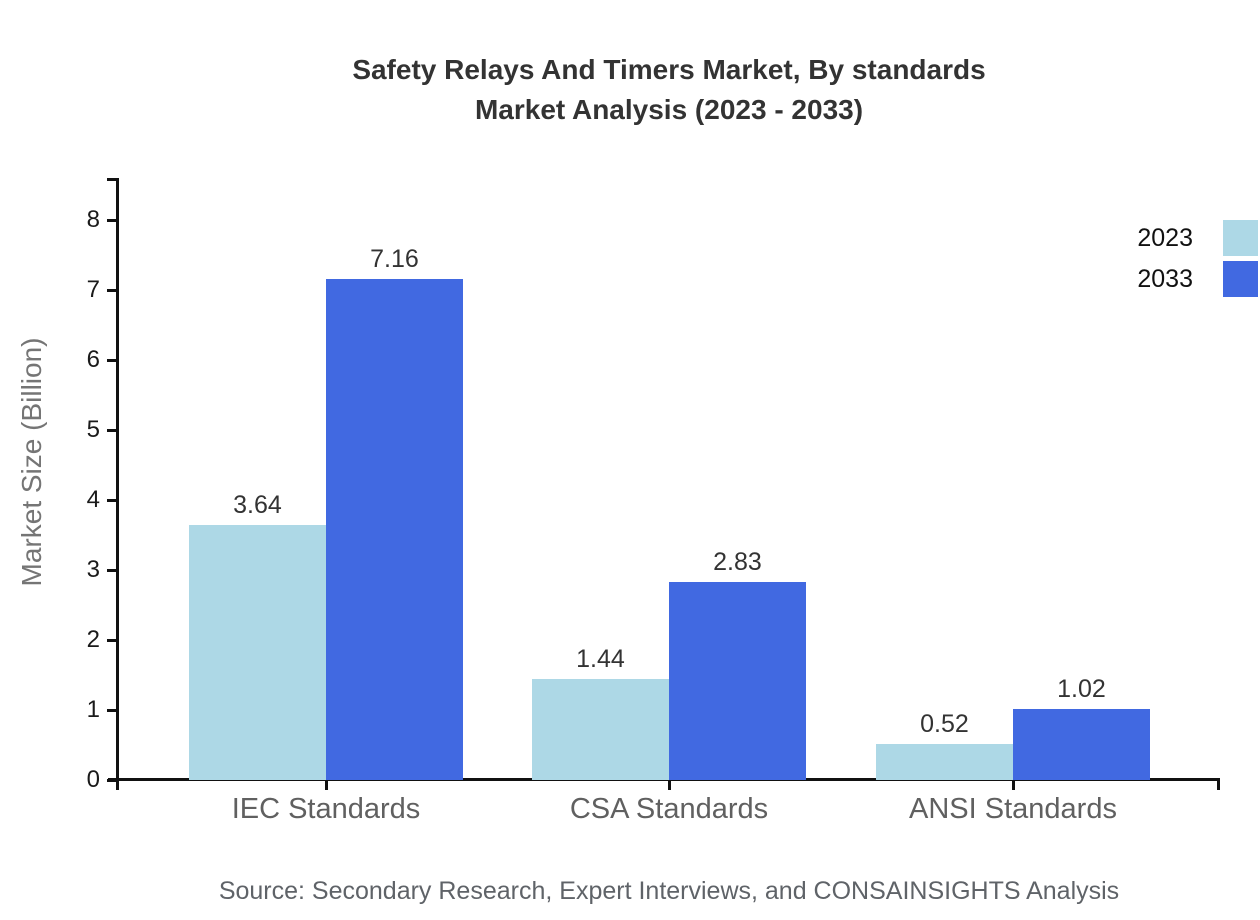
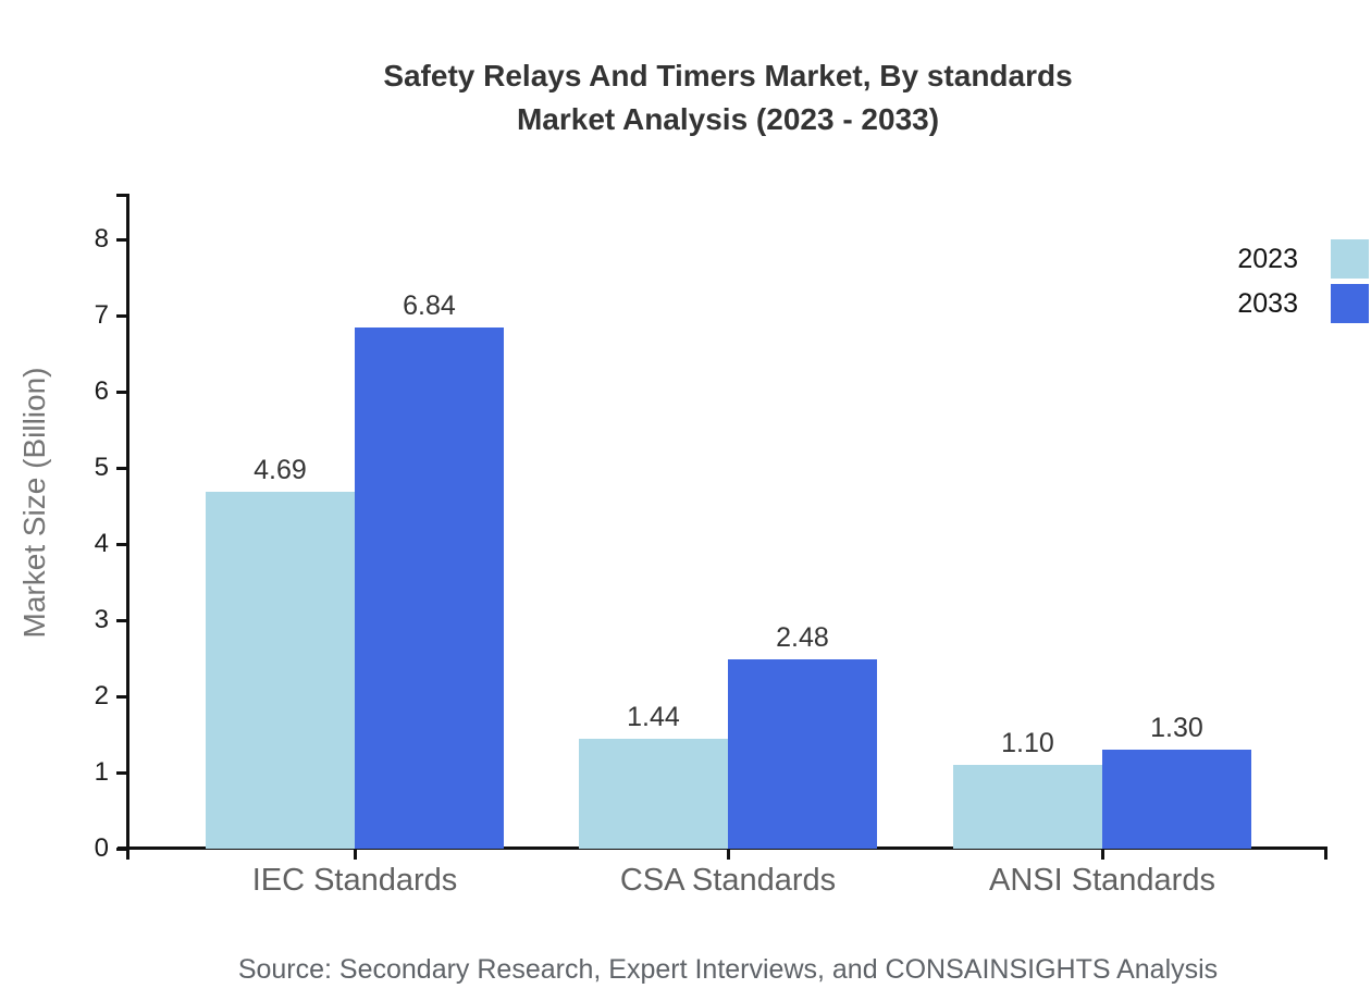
2023/IEC Standards: 3.64 -> 4.69
2033/IEC Standards: 7.16 -> 6.84
2033/CSA Standards: 2.83 -> 2.48
2023/ANSI Standards: 0.52 -> 1.10
2033/ANSI Standards: 1.02 -> 1.30
